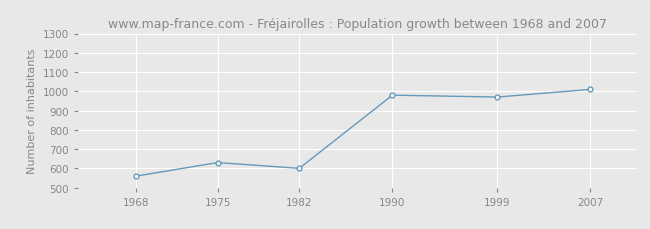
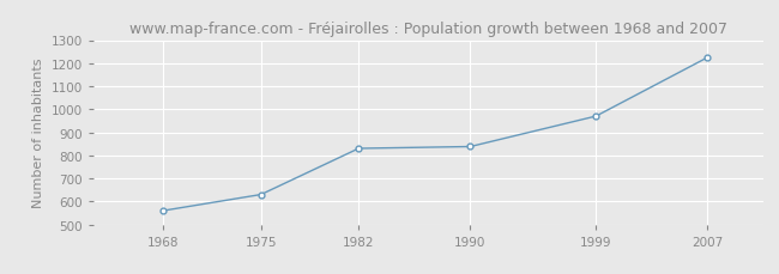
1982: 600 -> 830
1990: 980 -> 840
2007: 1010 -> 1220
